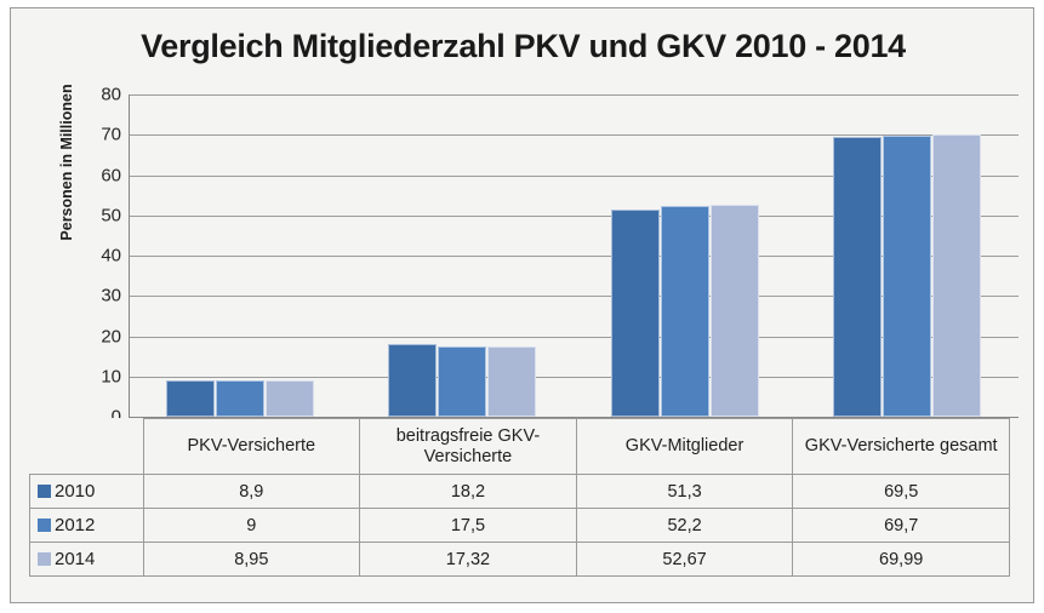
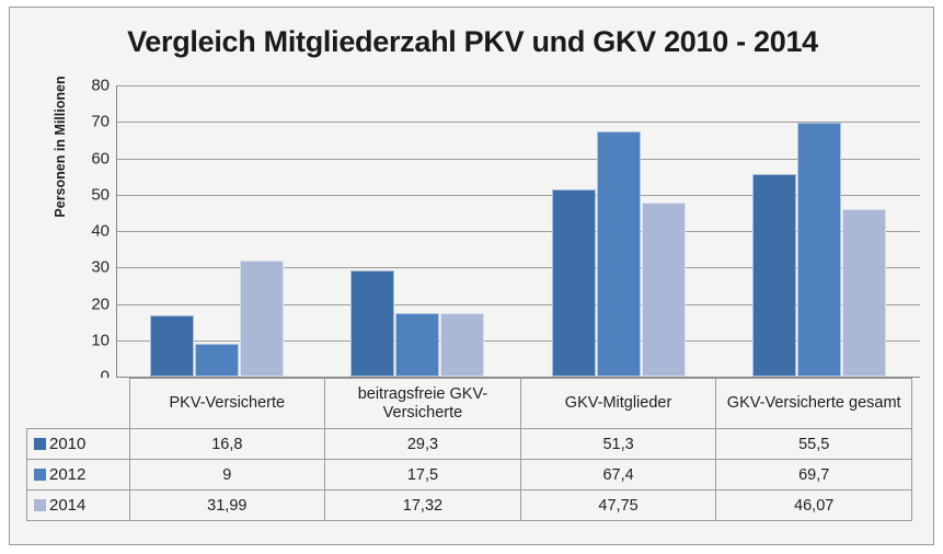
2010/PKV-Versicherte: 8,9 -> 16,8
2014/PKV-Versicherte: 8,95 -> 31,99
2010/beitragsfreie GKV-Versicherte: 18,2 -> 29,3
2012/GKV-Mitglieder: 52,2 -> 67,4
2014/GKV-Mitglieder: 52,67 -> 47,75
2010/GKV-Versicherte gesamt: 69,5 -> 55,5
2014/GKV-Versicherte gesamt: 69,99 -> 46,07
